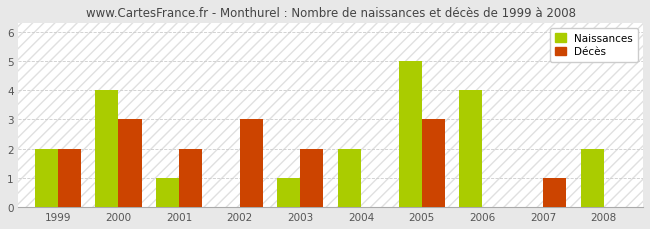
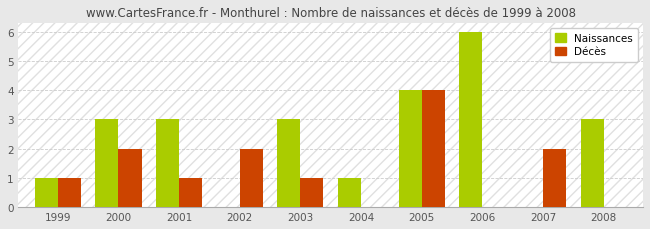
Naissances/1999: 2 -> 1
Décès/1999: 2 -> 1
Naissances/2000: 4 -> 3
Décès/2000: 3 -> 2
Naissances/2001: 1 -> 3
Décès/2001: 2 -> 1
Décès/2002: 3 -> 2
Naissances/2003: 1 -> 3
Décès/2003: 2 -> 1
Naissances/2004: 2 -> 1
Naissances/2005: 5 -> 4
Décès/2005: 3 -> 4
Naissances/2006: 4 -> 6
Décès/2007: 1 -> 2
Naissances/2008: 2 -> 3
